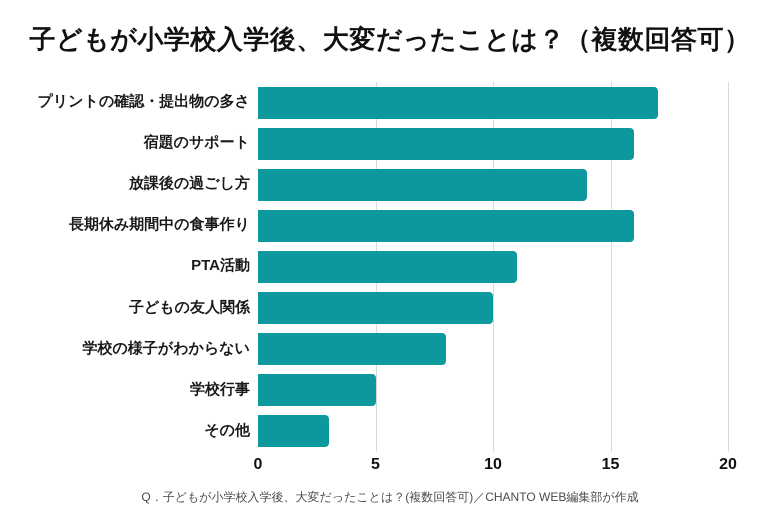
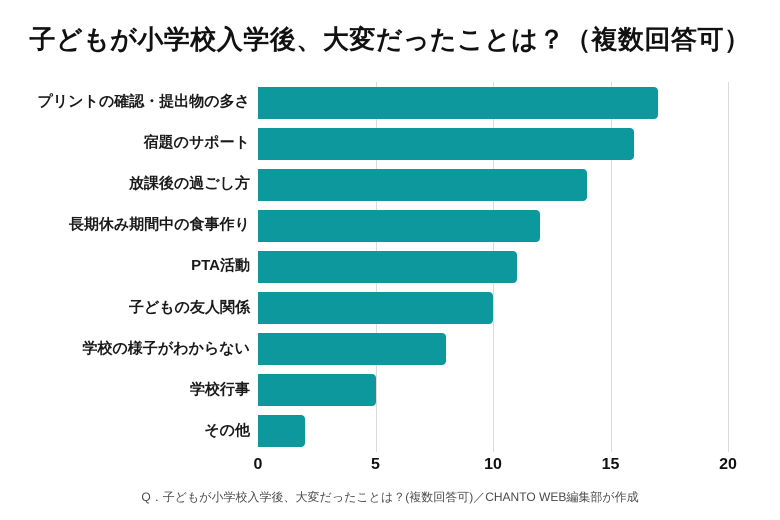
長期休み期間中の食事作り: 16 -> 12
その他: 3 -> 2
